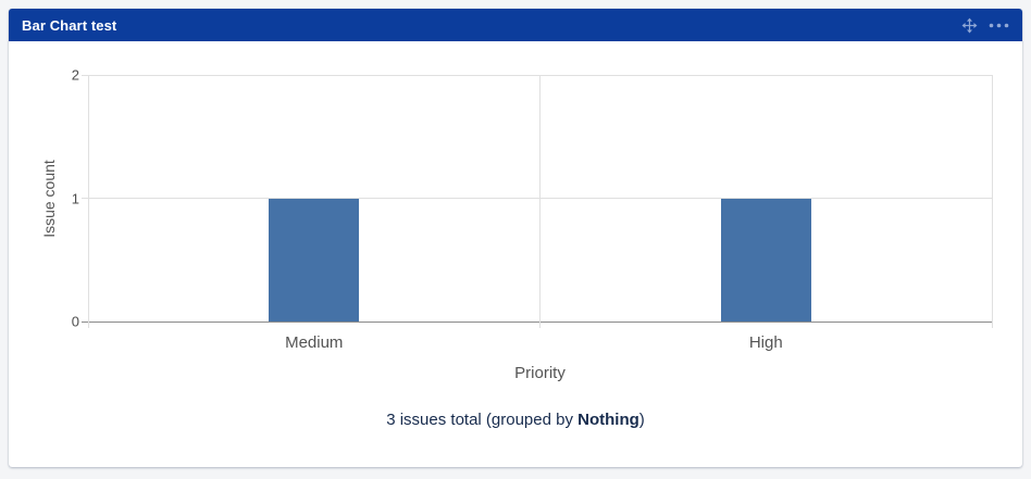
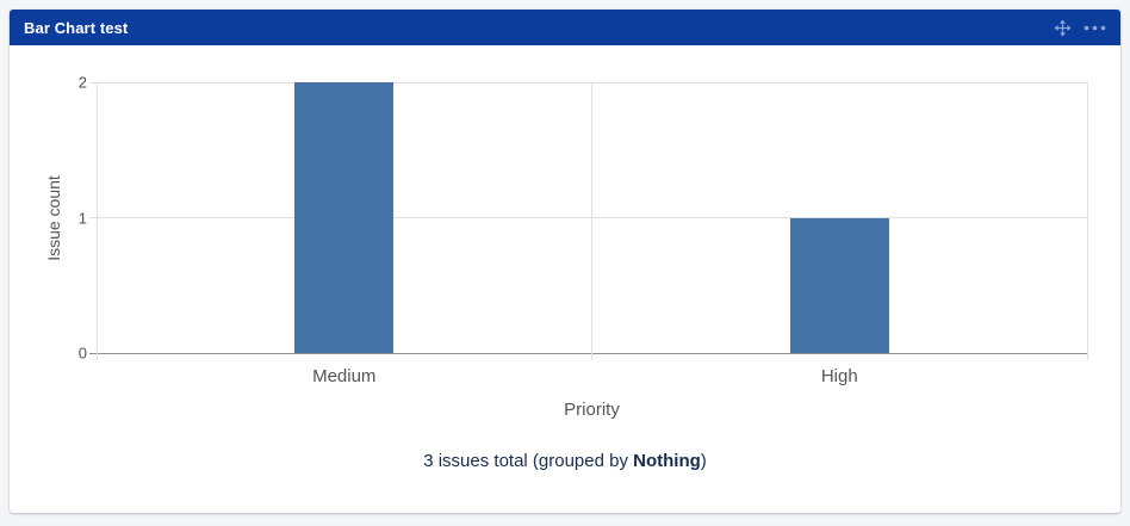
Medium: 1 -> 2
